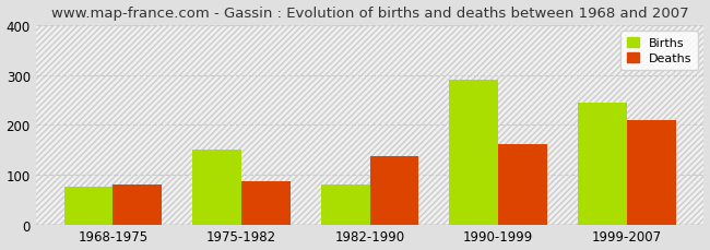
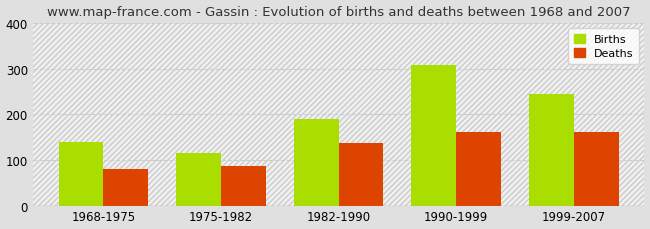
Births/1968-1975: 75 -> 140
Births/1975-1982: 150 -> 116
Births/1982-1990: 80 -> 189
Births/1990-1999: 290 -> 307
Deaths/1999-2007: 210 -> 162
